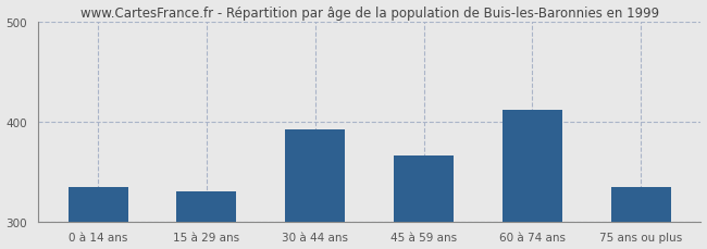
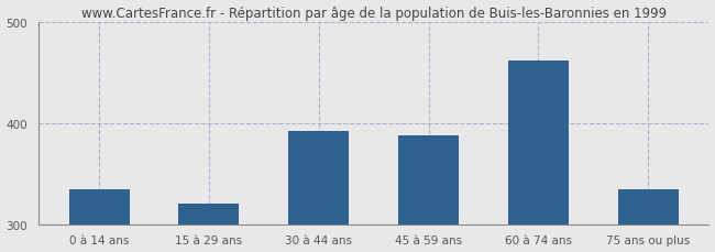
15 à 29 ans: 330 -> 320
45 à 59 ans: 366 -> 388
60 à 74 ans: 412 -> 462
